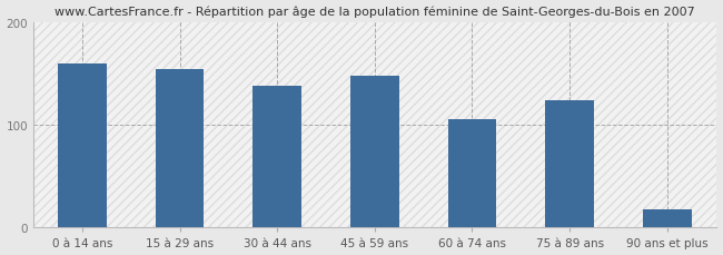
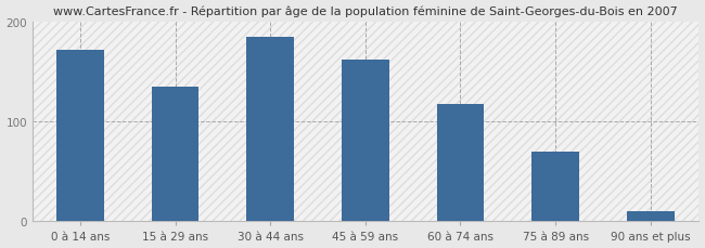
0 à 14 ans: 160 -> 172
15 à 29 ans: 154 -> 135
30 à 44 ans: 138 -> 185
45 à 59 ans: 148 -> 162
60 à 74 ans: 106 -> 118
75 à 89 ans: 124 -> 70
90 ans et plus: 18 -> 10
